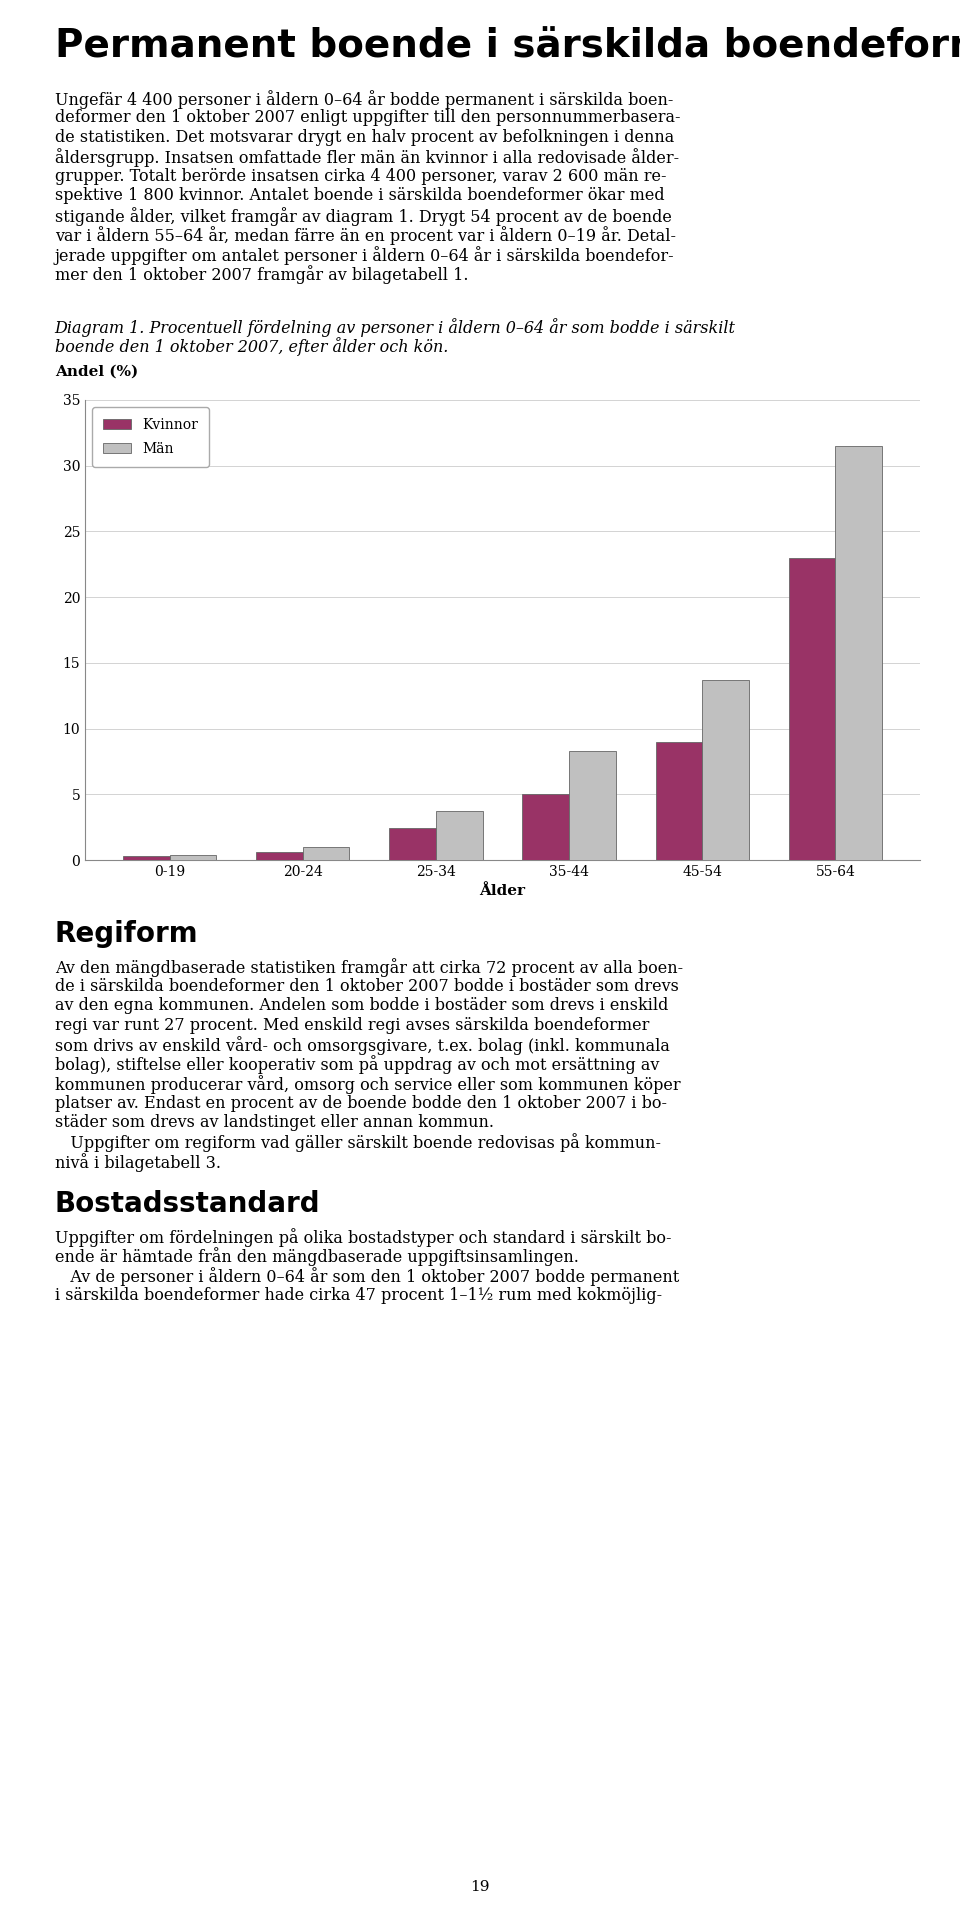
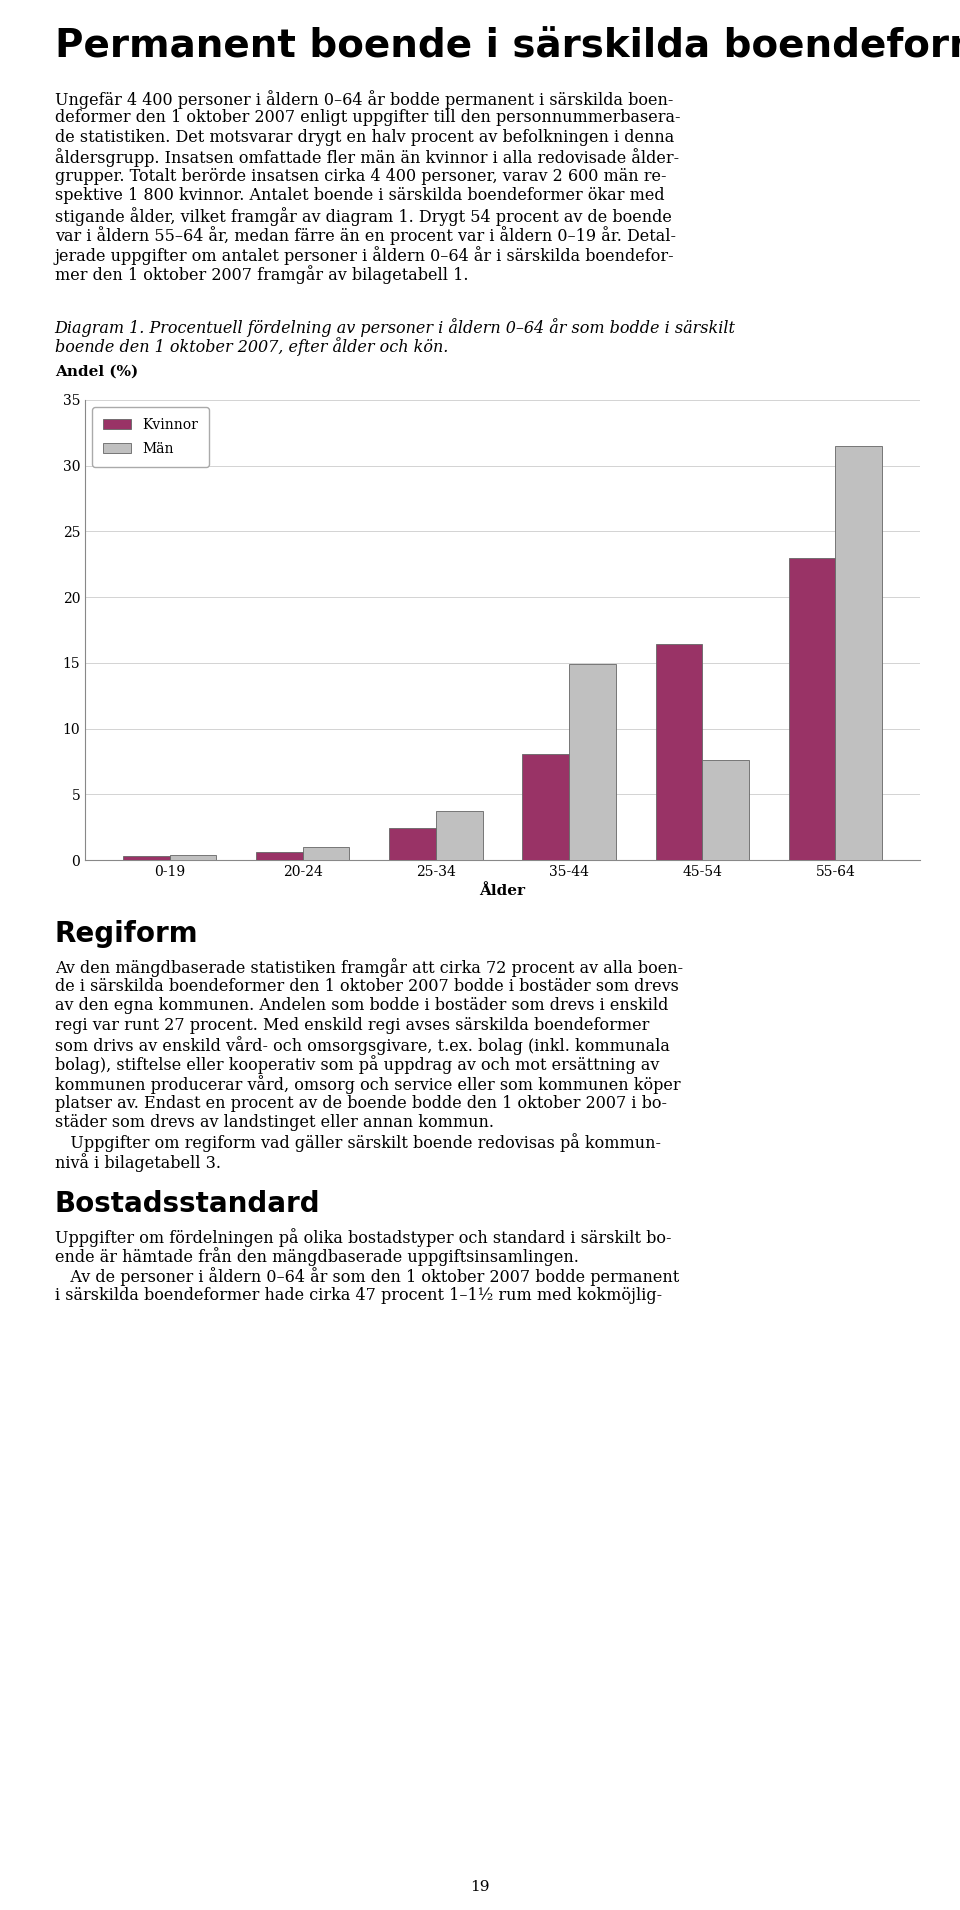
Kvinnor/35-44: 5.0 -> 8.1
Män/35-44: 8.3 -> 14.9
Kvinnor/45-54: 9.0 -> 16.4
Män/45-54: 13.7 -> 7.6
